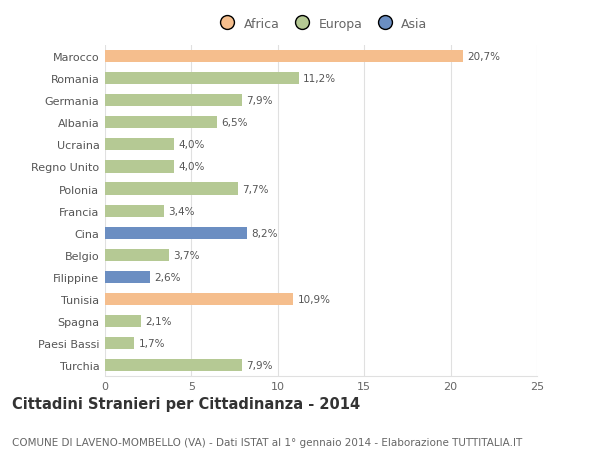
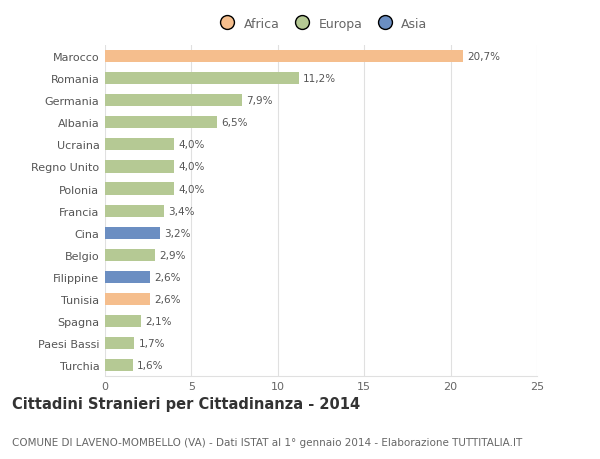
Polonia: 7,7% -> 4,0%
Cina: 8,2% -> 3,2%
Belgio: 3,7% -> 2,9%
Tunisia: 10,9% -> 2,6%
Turchia: 7,9% -> 1,6%
